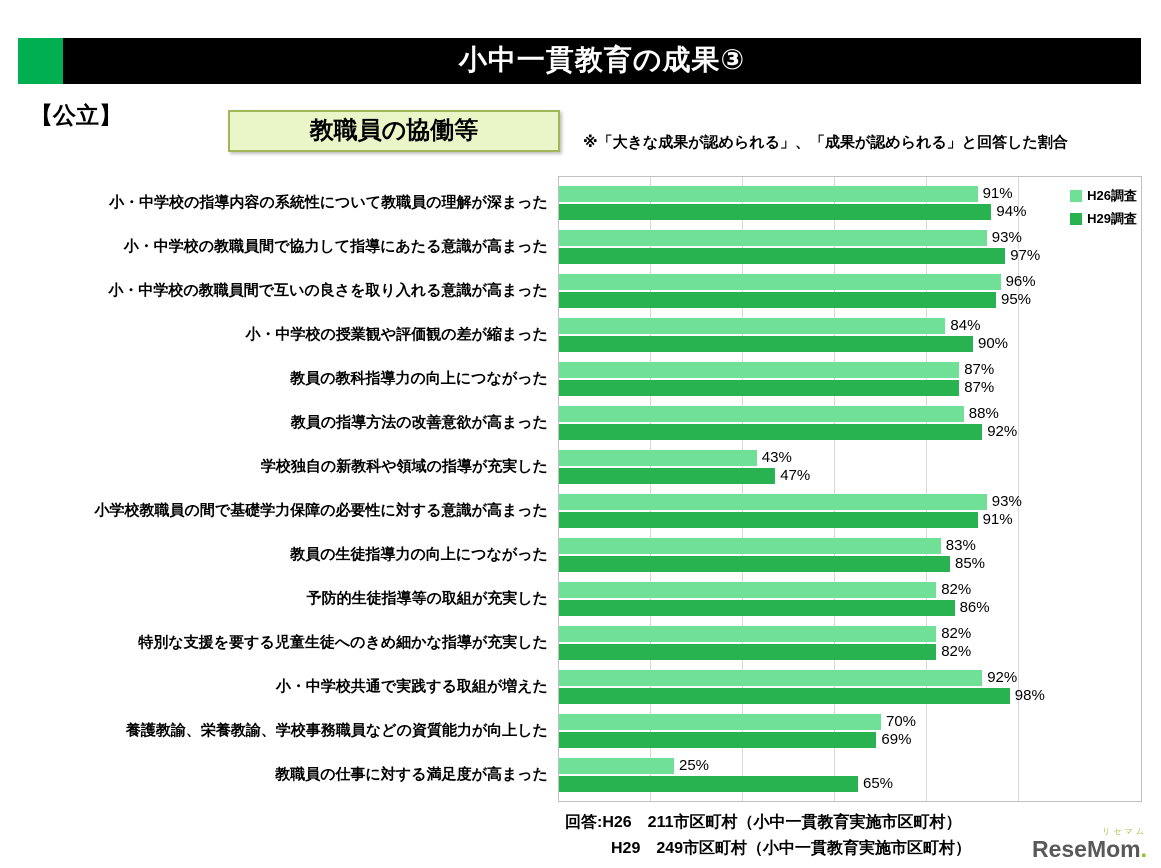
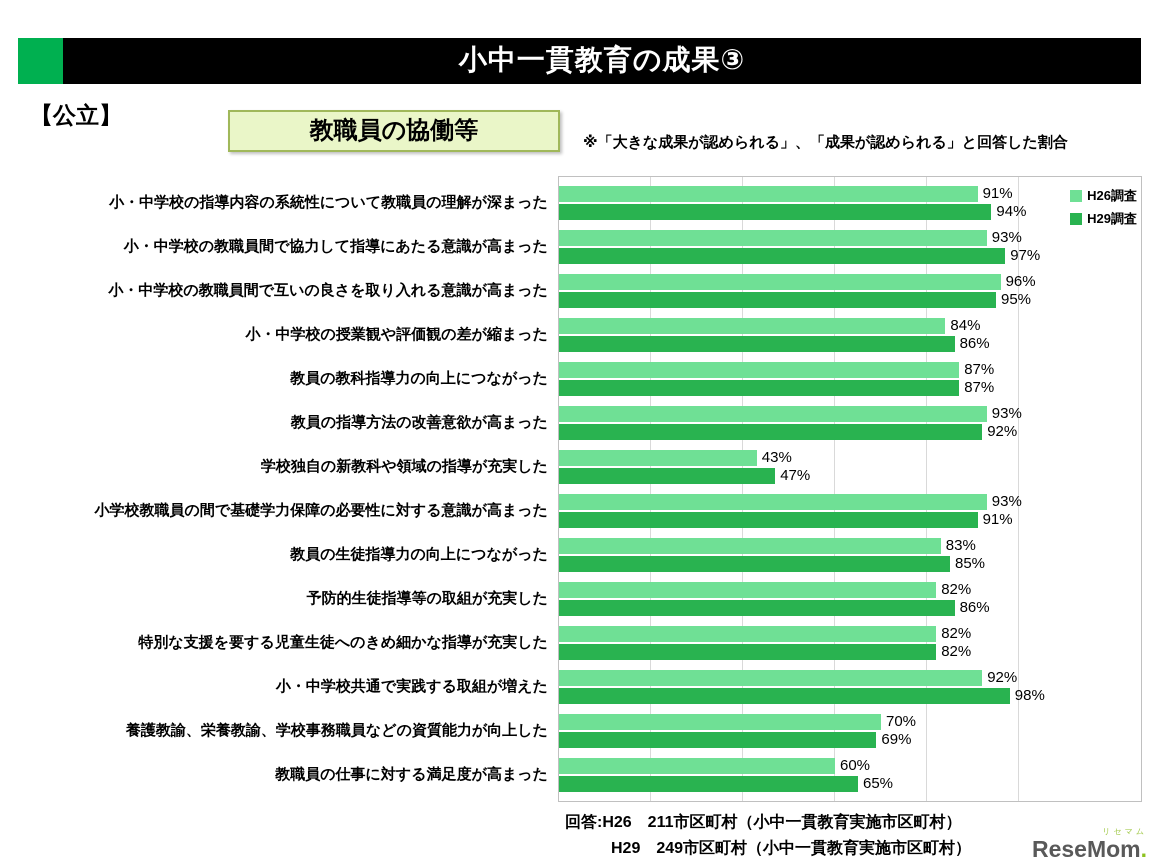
H29調査/小・中学校の授業観や評価観の差が縮まった: 90% -> 86%
H26調査/教員の指導方法の改善意欲が高まった: 88% -> 93%
H26調査/教職員の仕事に対する満足度が高まった: 25% -> 60%
